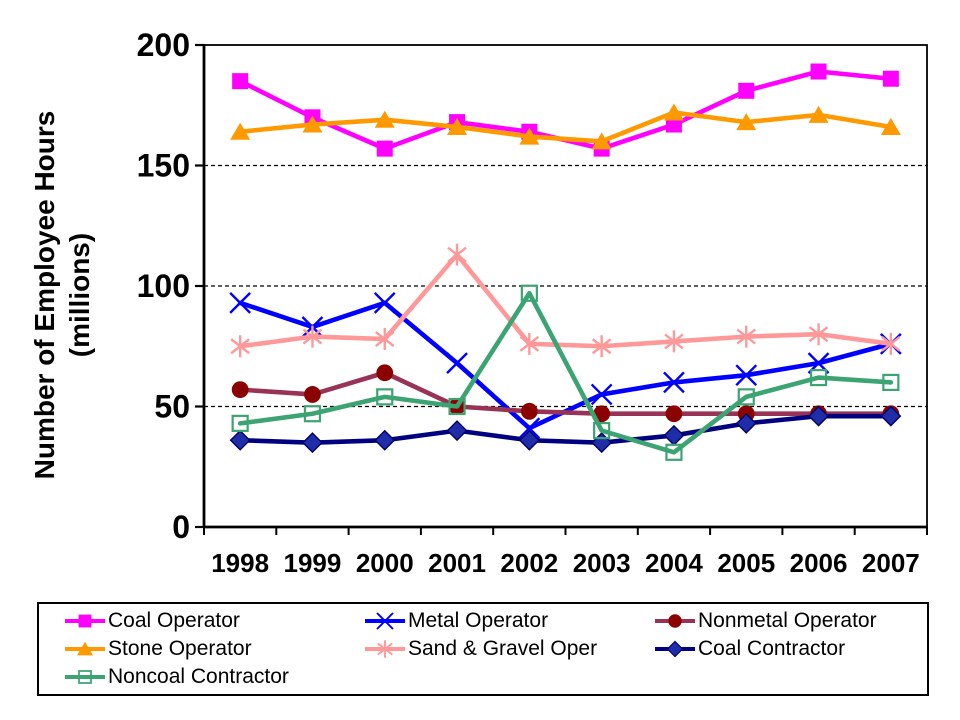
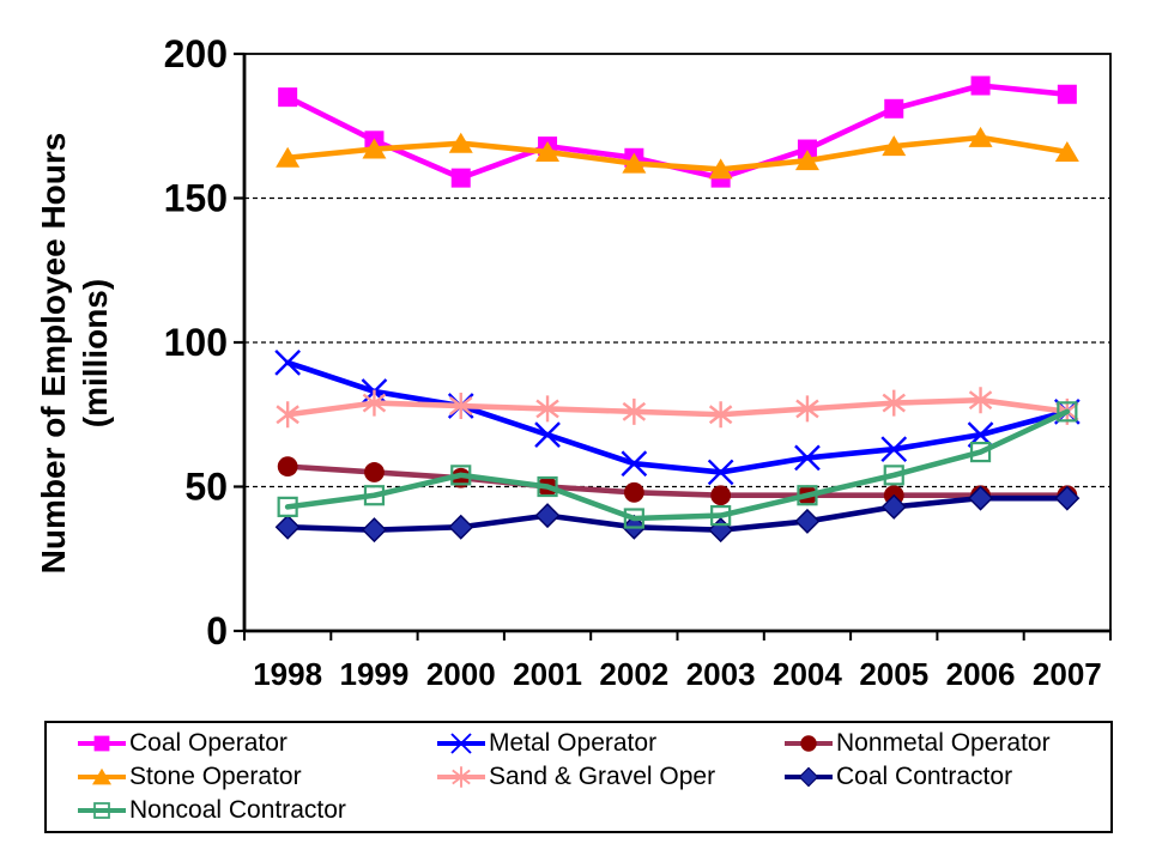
Metal Operator/2000: 93 -> 78
Nonmetal Operator/2000: 64 -> 53
Sand & Gravel Oper/2001: 113 -> 77
Metal Operator/2002: 41 -> 58
Noncoal Contractor/2002: 97 -> 39
Stone Operator/2004: 172 -> 163
Noncoal Contractor/2004: 31 -> 47
Noncoal Contractor/2007: 60 -> 76
